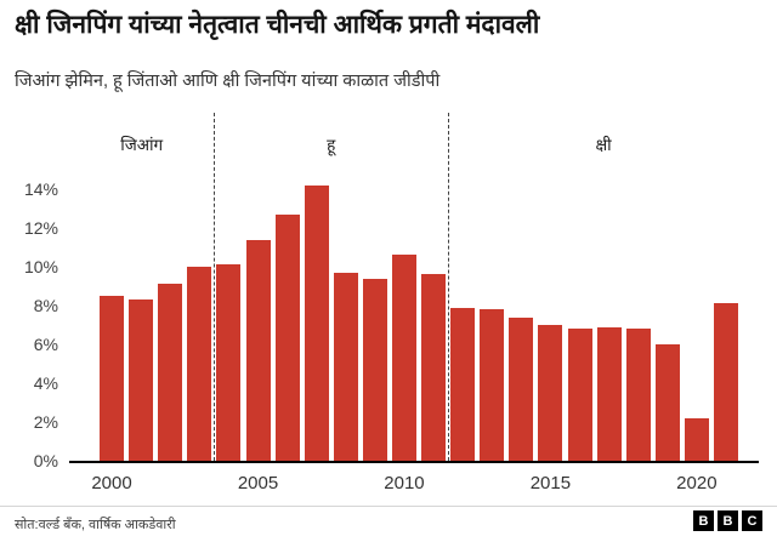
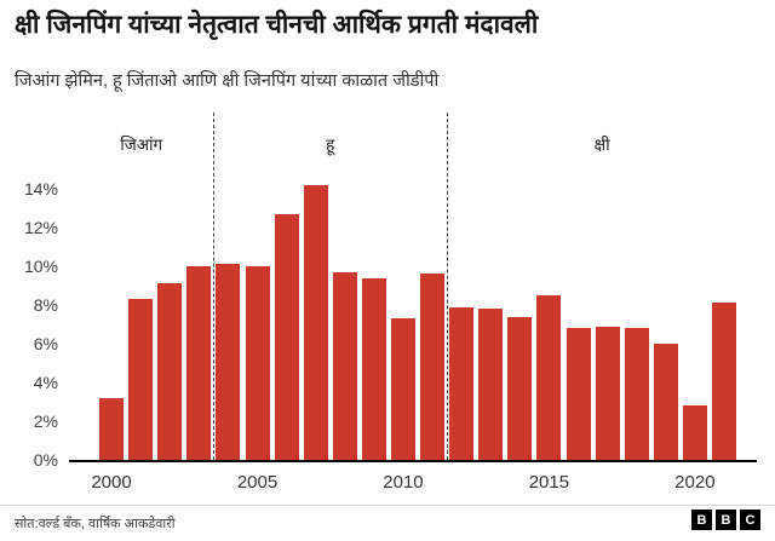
2000: 8.5% -> 3.2%
2005: 11.4% -> 10.0%
2010: 10.6% -> 7.3%
2015: 7.0% -> 8.5%
2020: 2.2% -> 2.8%
